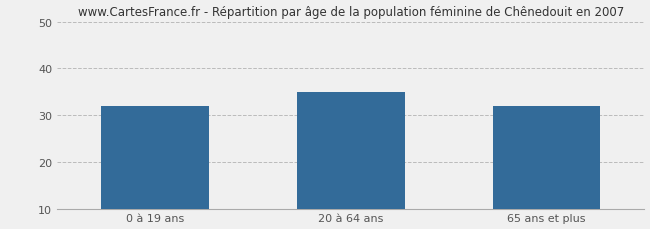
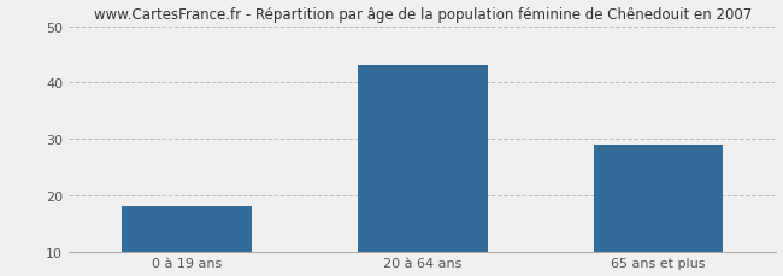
0 à 19 ans: 32 -> 18
20 à 64 ans: 35 -> 43
65 ans et plus: 32 -> 29
